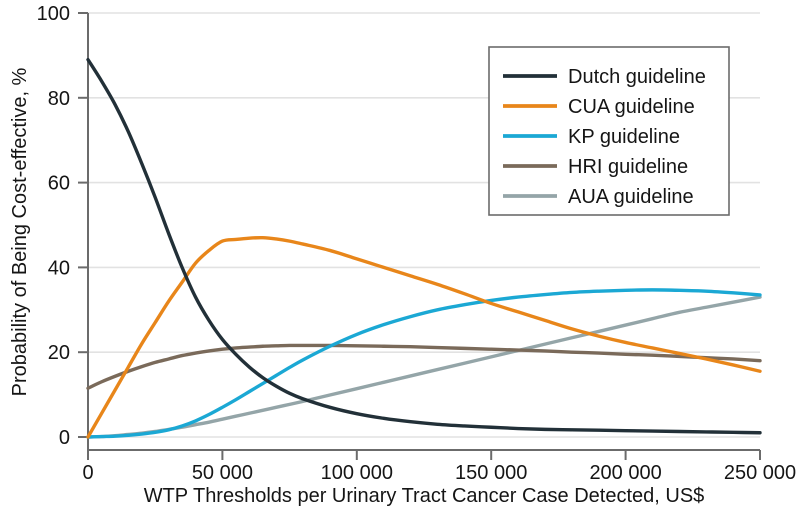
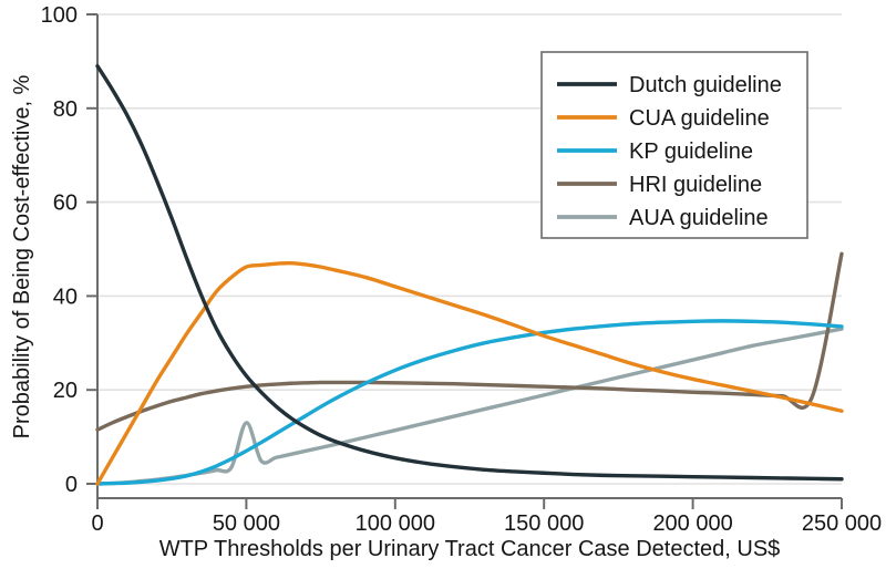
AUA guideline/50000: 4 -> 13
HRI guideline/250000: 18 -> 49
